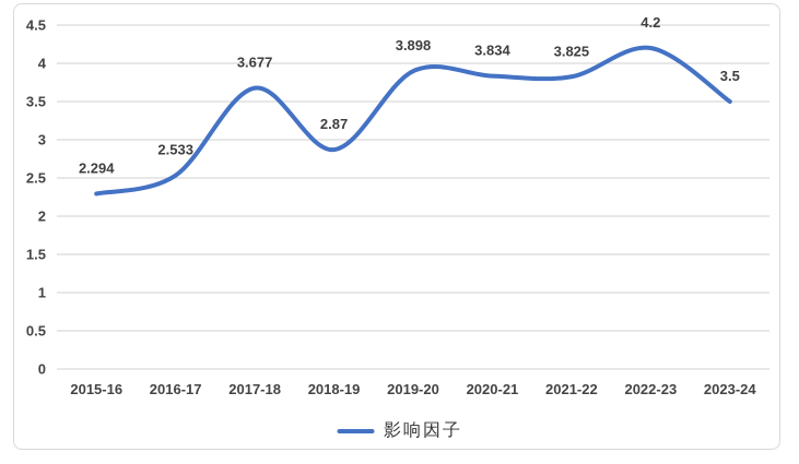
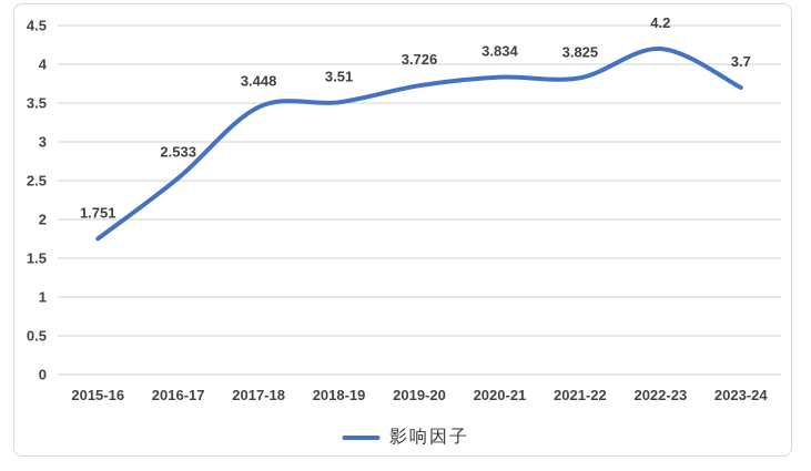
2015-16: 2.294 -> 1.751
2017-18: 3.677 -> 3.448
2018-19: 2.87 -> 3.51
2019-20: 3.898 -> 3.726
2023-24: 3.5 -> 3.7
